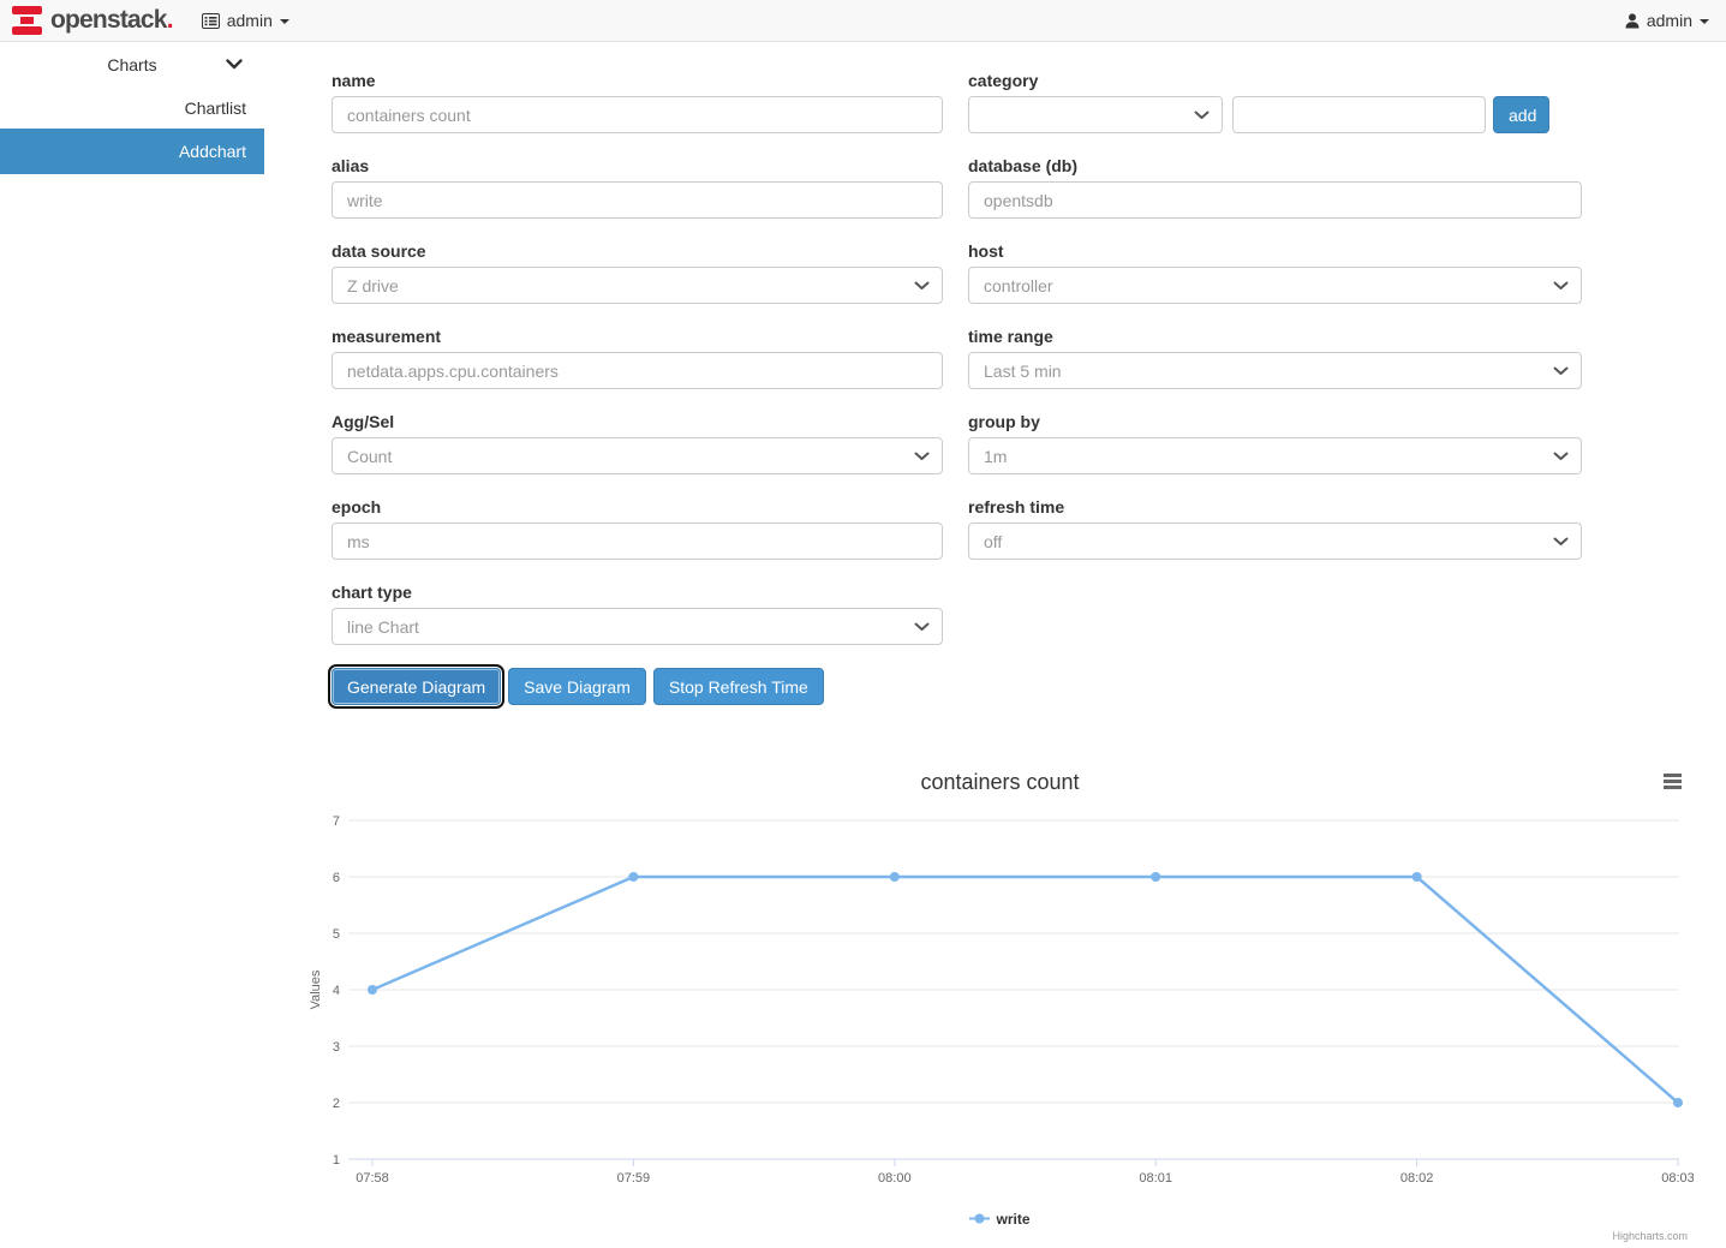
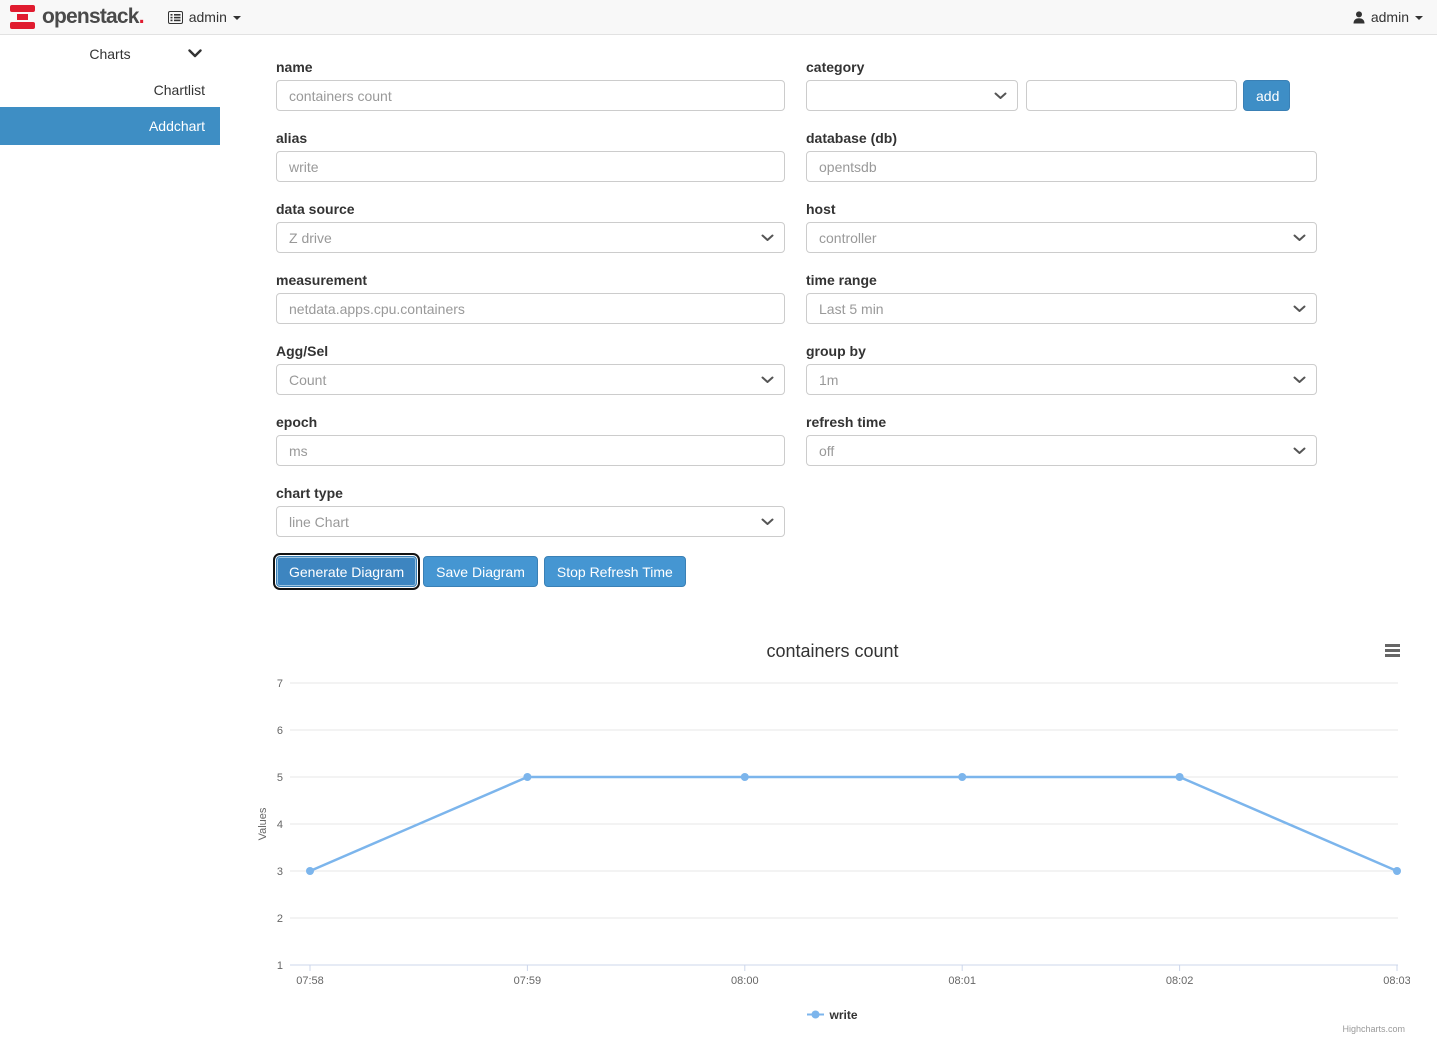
07:58: 4 -> 3
07:59: 6 -> 5
08:00: 6 -> 5
08:01: 6 -> 5
08:02: 6 -> 5
08:03: 2 -> 3
